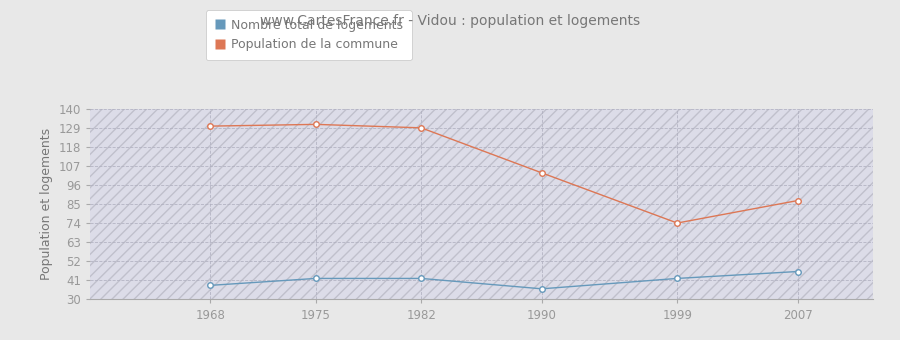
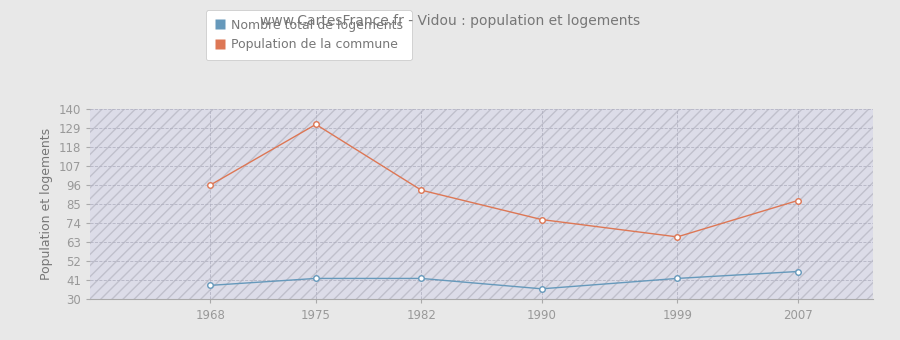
Population de la commune/1968: 130 -> 96
Population de la commune/1982: 129 -> 93
Population de la commune/1990: 103 -> 76
Population de la commune/1999: 74 -> 66
